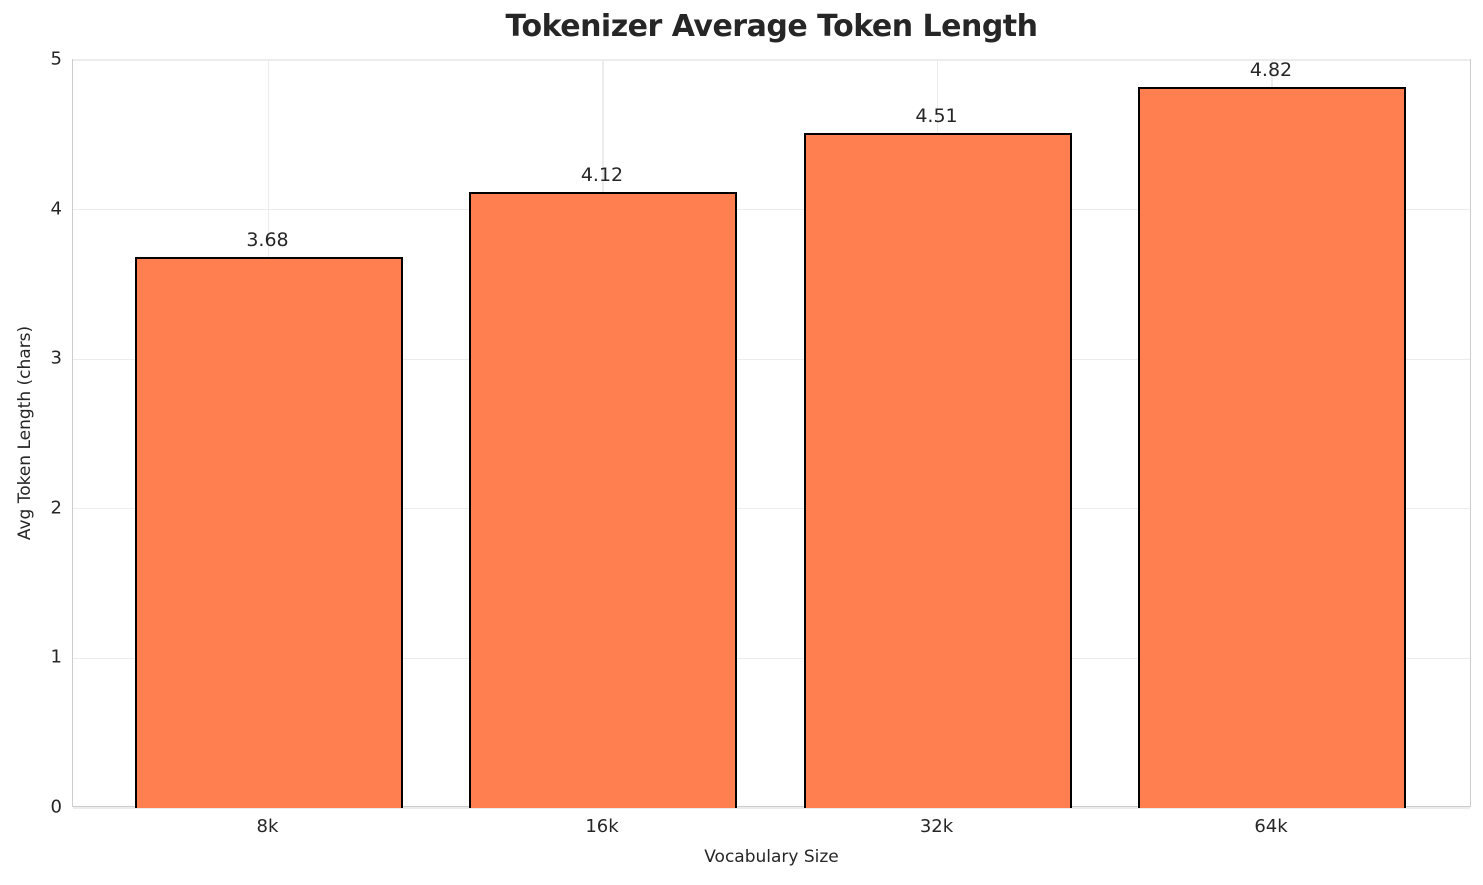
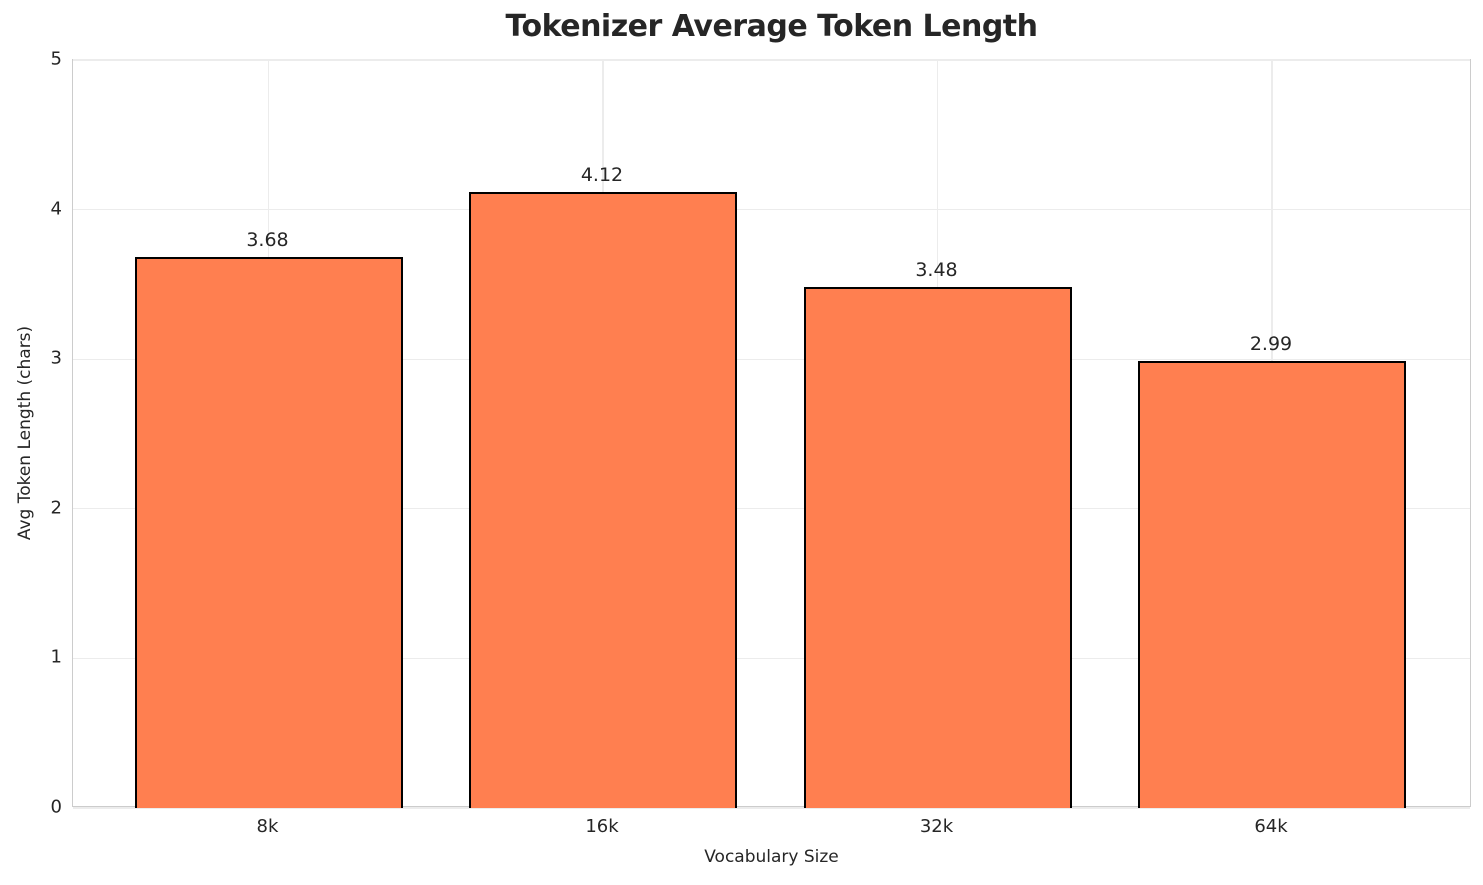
32k: 4.51 -> 3.48
64k: 4.82 -> 2.99
